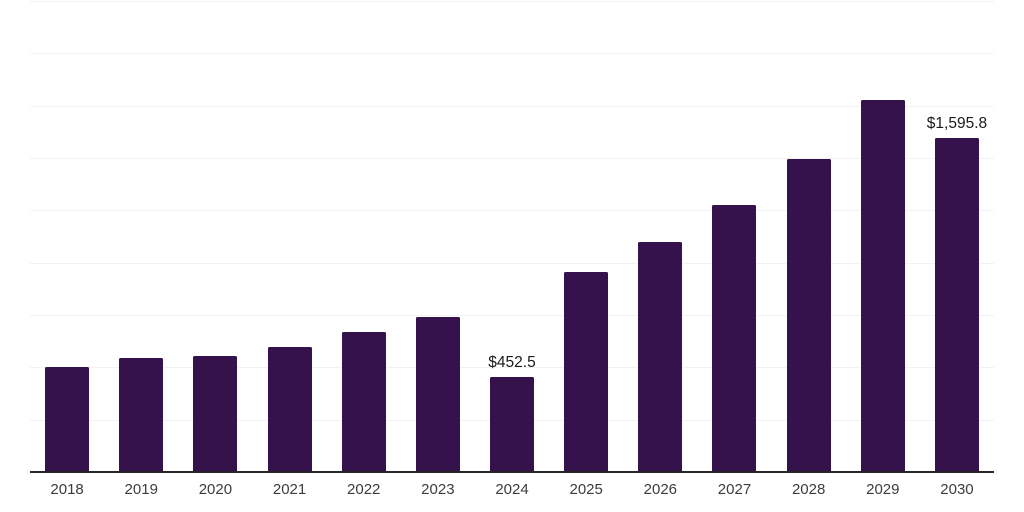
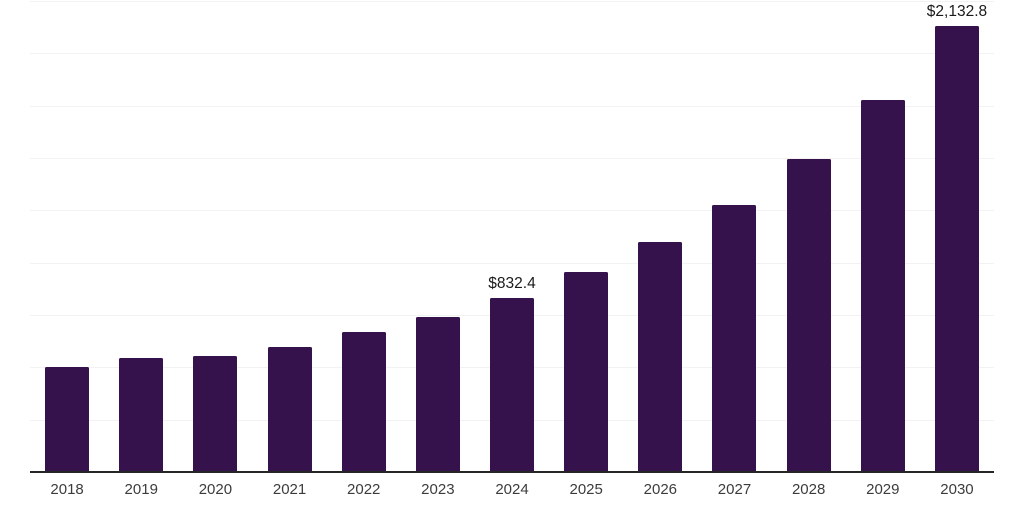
2024: $452.5 -> $832.4
2030: $1,595.8 -> $2,132.8
